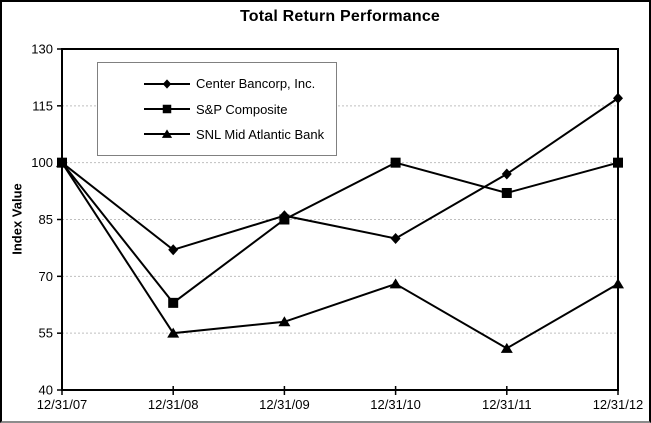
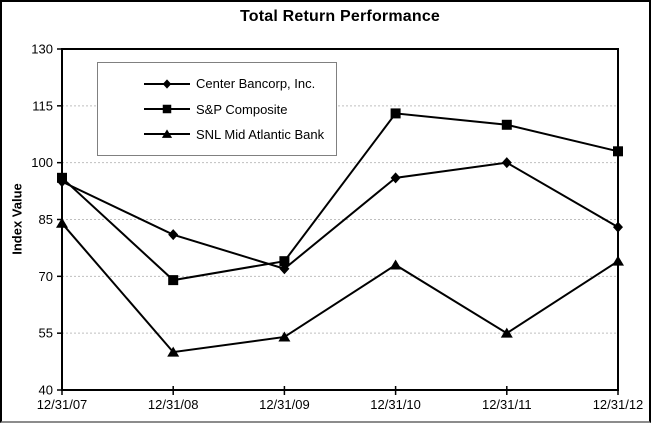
Center Bancorp, Inc./12/31/07: 100 -> 95
S&P Composite/12/31/07: 100 -> 96
SNL Mid Atlantic Bank/12/31/07: 100 -> 84
Center Bancorp, Inc./12/31/08: 77 -> 81
S&P Composite/12/31/08: 63 -> 69
SNL Mid Atlantic Bank/12/31/08: 55 -> 50
Center Bancorp, Inc./12/31/09: 86 -> 72
S&P Composite/12/31/09: 85 -> 74
SNL Mid Atlantic Bank/12/31/09: 58 -> 54
Center Bancorp, Inc./12/31/10: 80 -> 96
S&P Composite/12/31/10: 100 -> 113
SNL Mid Atlantic Bank/12/31/10: 68 -> 73
Center Bancorp, Inc./12/31/11: 97 -> 100
S&P Composite/12/31/11: 92 -> 110
SNL Mid Atlantic Bank/12/31/11: 51 -> 55
Center Bancorp, Inc./12/31/12: 117 -> 83
S&P Composite/12/31/12: 100 -> 103
SNL Mid Atlantic Bank/12/31/12: 68 -> 74
